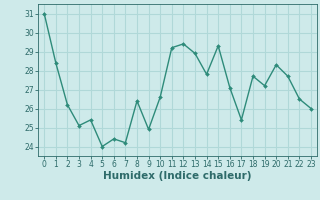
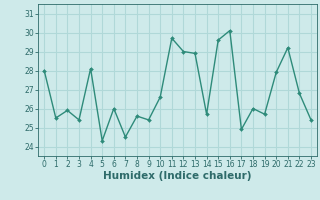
0: 31.0 -> 28.0
1: 28.4 -> 25.5
2: 26.2 -> 25.9
3: 25.1 -> 25.4
4: 25.4 -> 28.1
5: 24.0 -> 24.3
6: 24.4 -> 26.0
7: 24.2 -> 24.5
8: 26.4 -> 25.6
9: 24.9 -> 25.4
11: 29.2 -> 29.7
12: 29.4 -> 29.0
14: 27.8 -> 25.7
15: 29.3 -> 29.6
16: 27.1 -> 30.1
17: 25.4 -> 24.9
18: 27.7 -> 26.0
19: 27.2 -> 25.7
20: 28.3 -> 27.9
21: 27.7 -> 29.2
22: 26.5 -> 26.8
23: 26.0 -> 25.4
